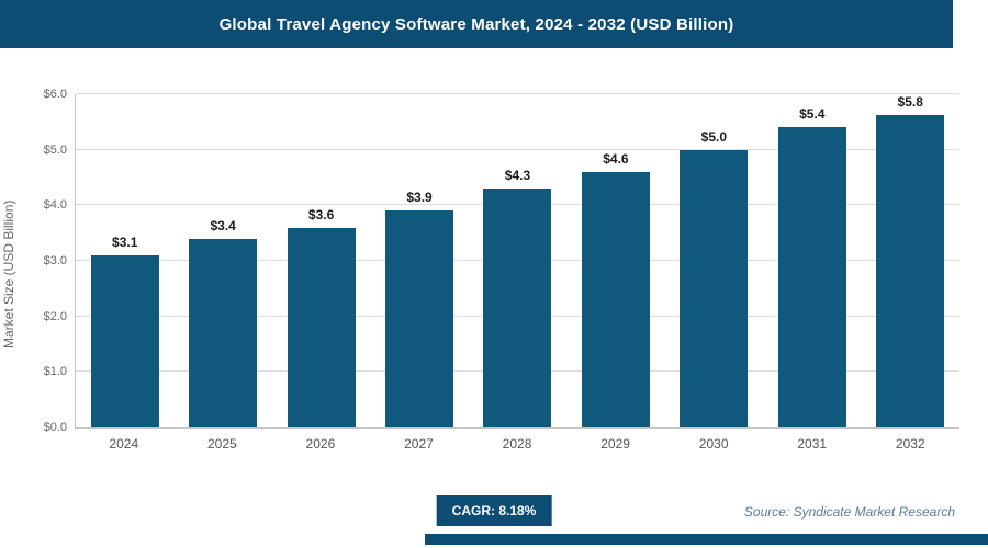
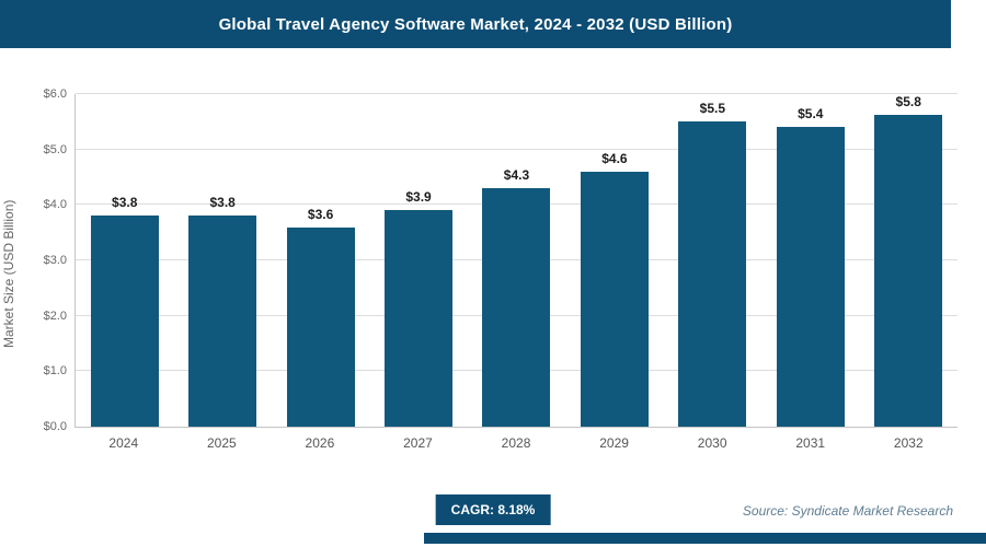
2024: $3.1 -> $3.8
2025: $3.4 -> $3.8
2030: $5.0 -> $5.5
